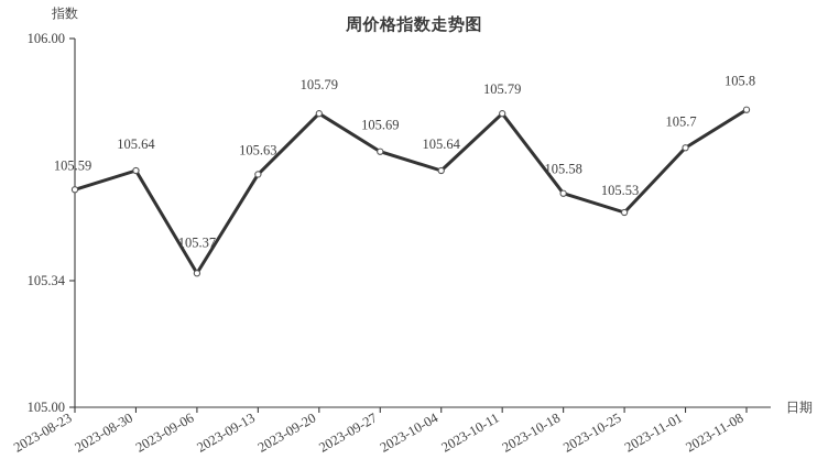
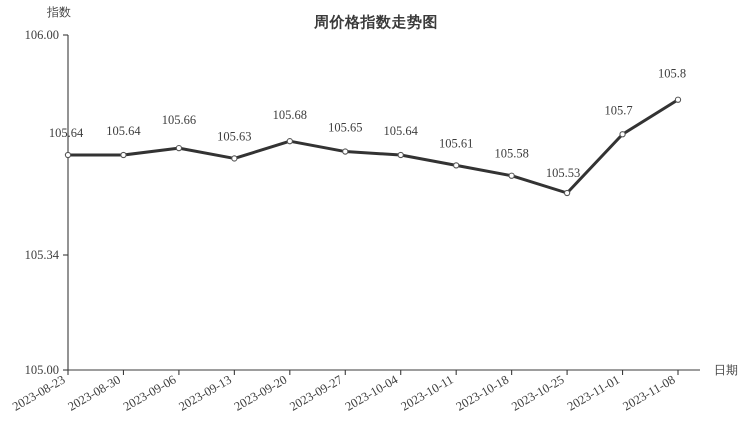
2023-08-23: 105.59 -> 105.64
2023-09-06: 105.37 -> 105.66
2023-09-20: 105.79 -> 105.68
2023-09-27: 105.69 -> 105.65
2023-10-11: 105.79 -> 105.61
